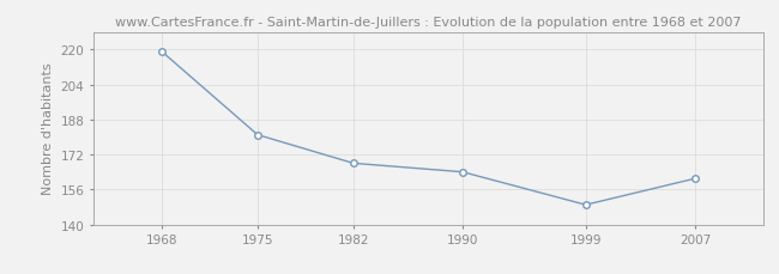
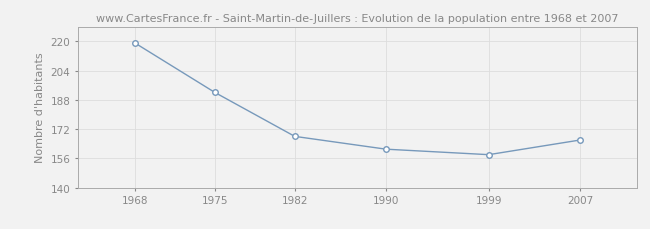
1975: 181 -> 192
1990: 164 -> 161
1999: 149 -> 158
2007: 161 -> 166
